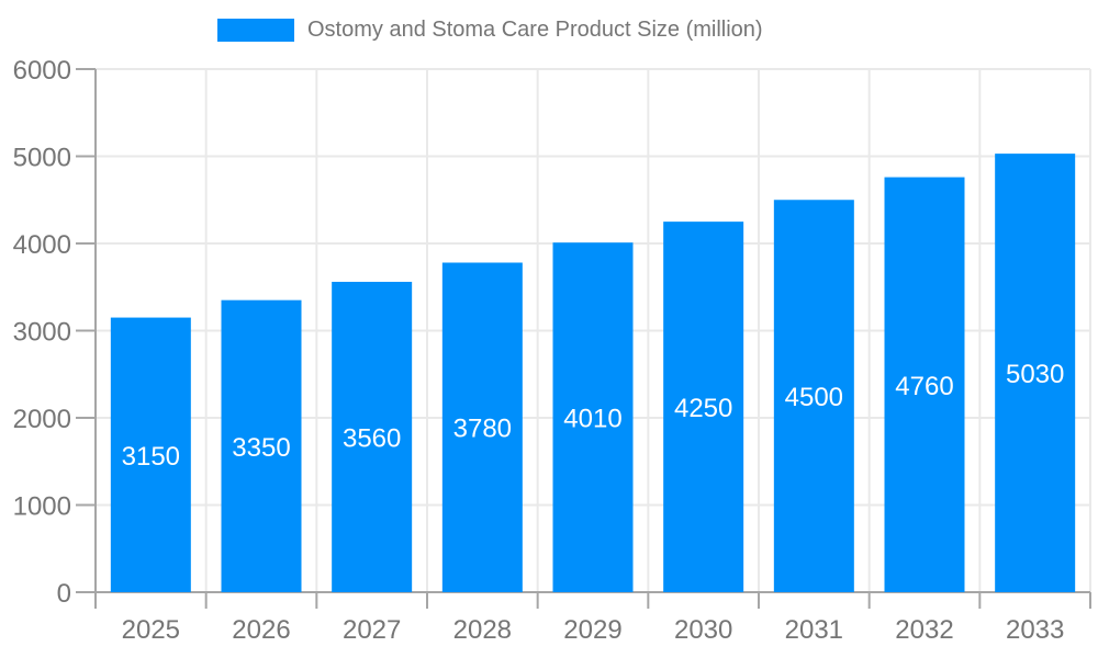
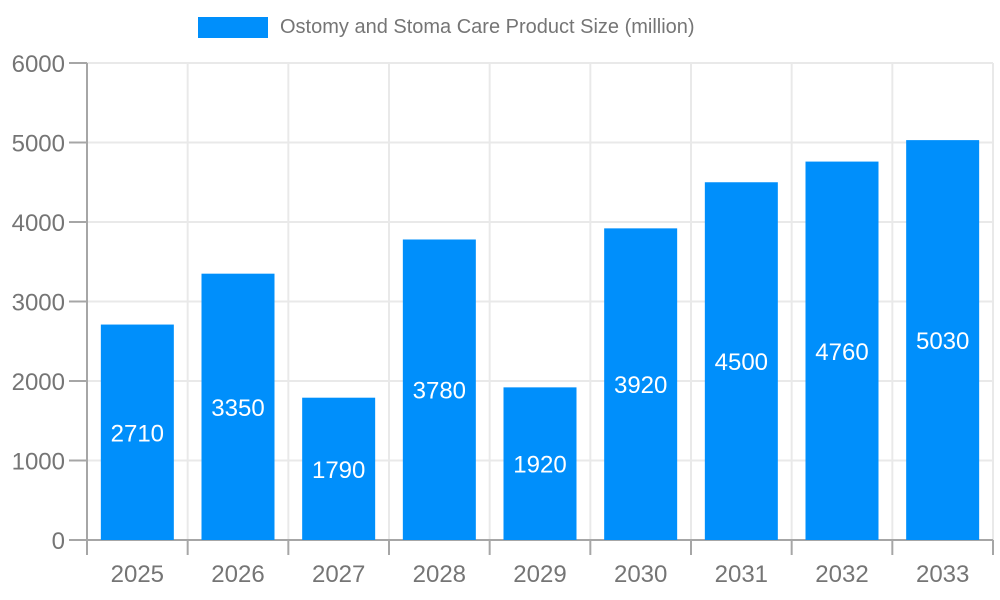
2025: 3150 -> 2710
2027: 3560 -> 1790
2029: 4010 -> 1920
2030: 4250 -> 3920
